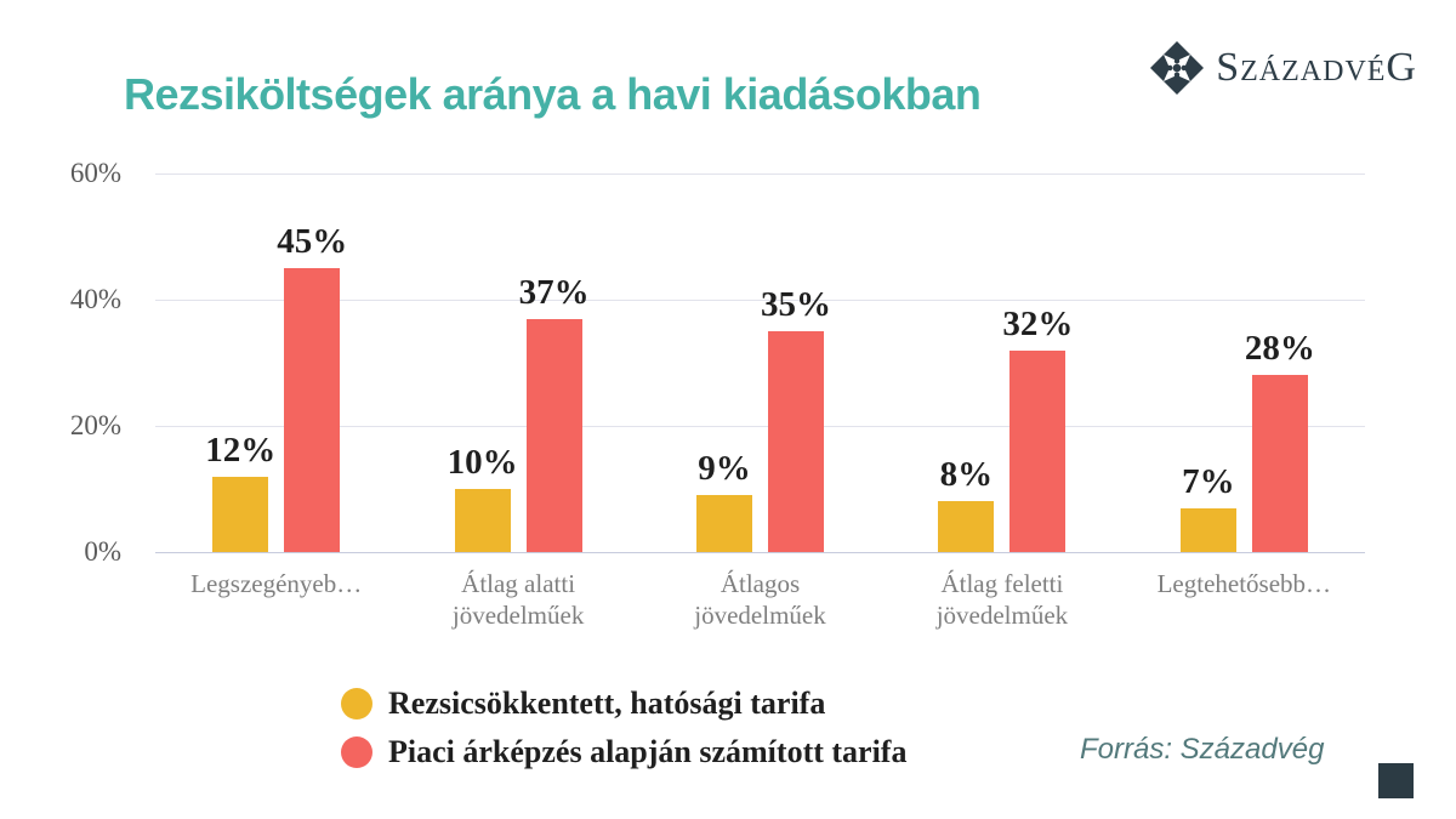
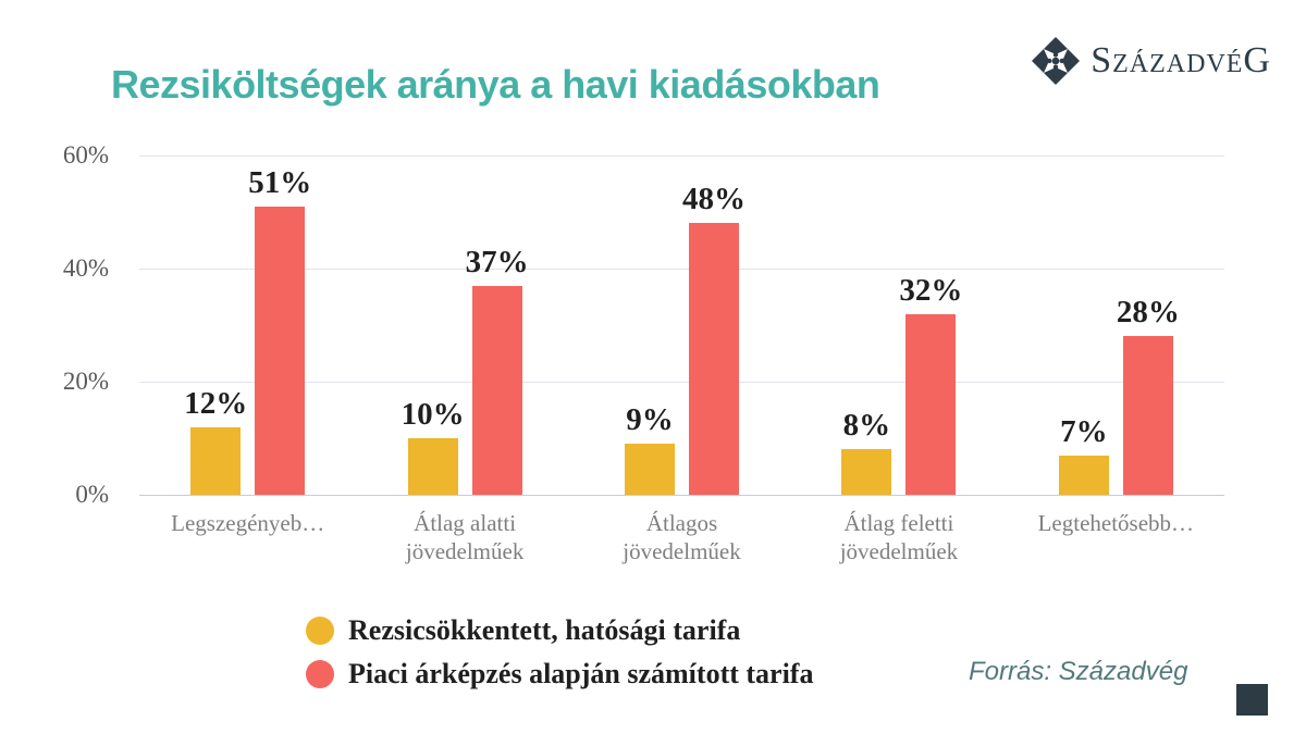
Piaci árképzés alapján számított tarifa/Legszegényeb…: 45% -> 51%
Piaci árképzés alapján számított tarifa/Átlagos jövedelműek: 35% -> 48%
